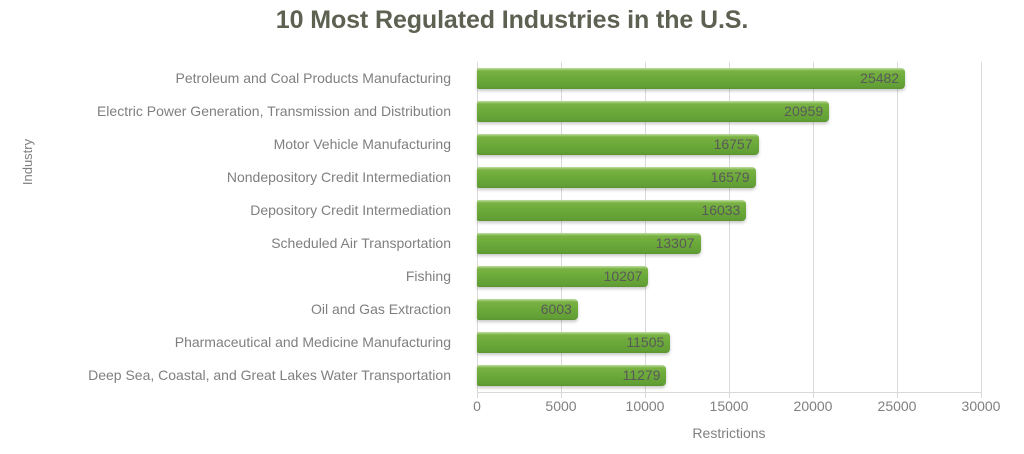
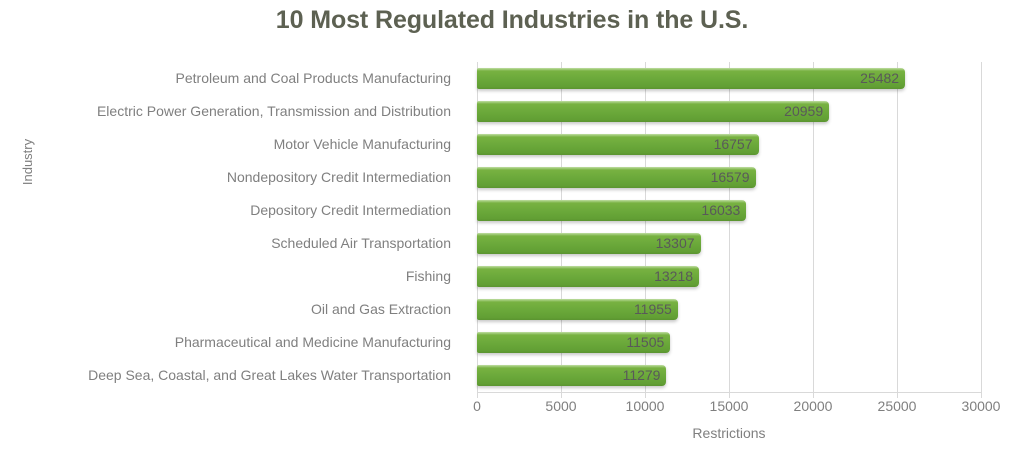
Fishing: 10207 -> 13218
Oil and Gas Extraction: 6003 -> 11955
